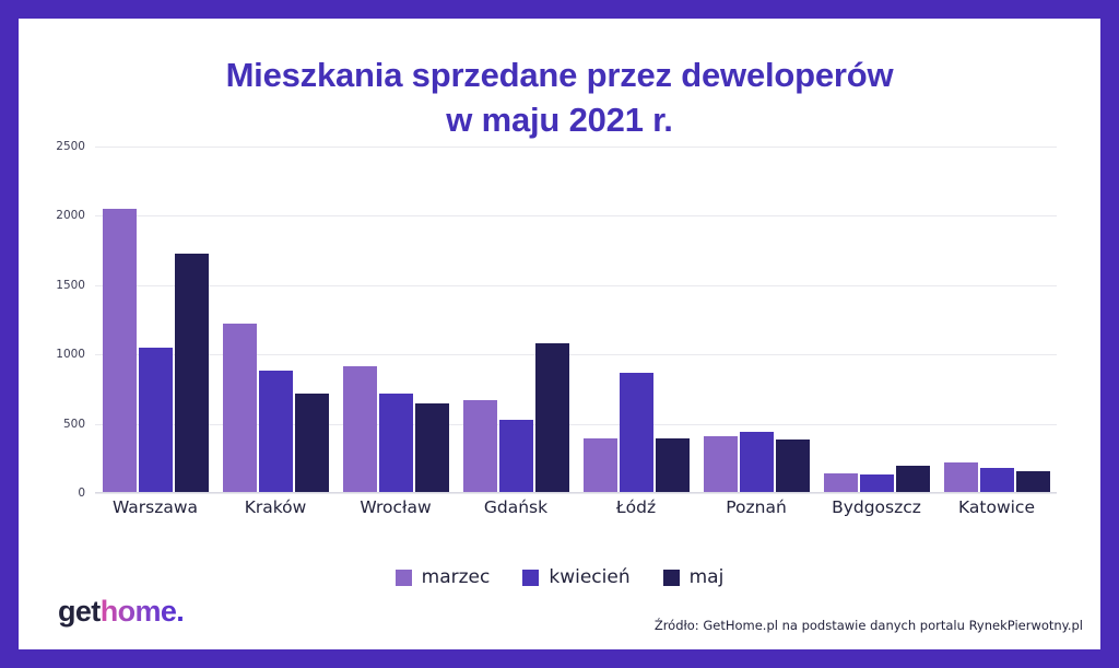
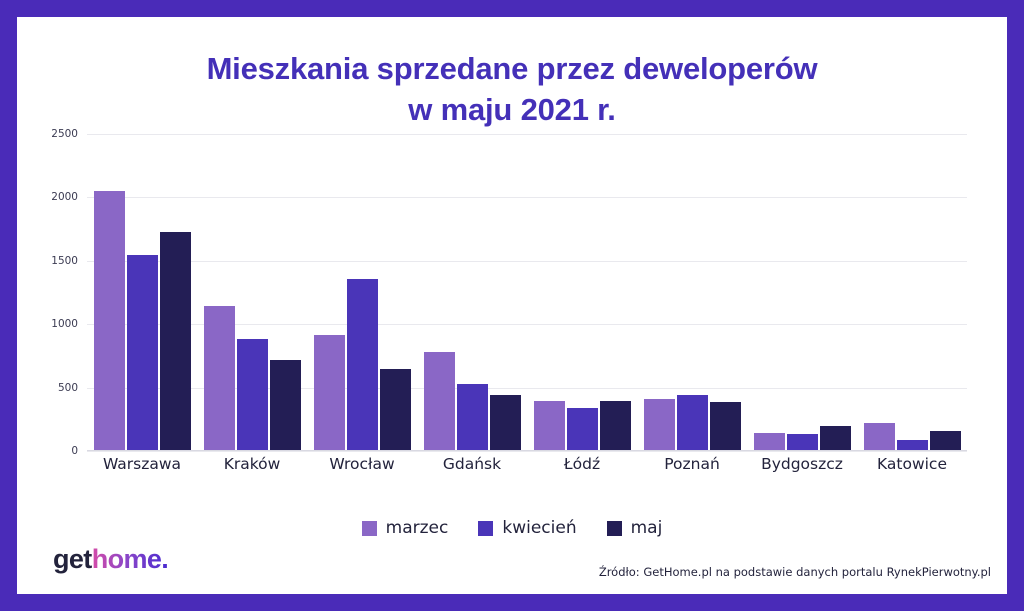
kwiecień/Warszawa: 1050 -> 1540
marzec/Kraków: 1220 -> 1140
kwiecień/Wrocław: 720 -> 1360
marzec/Gdańsk: 670 -> 780
maj/Gdańsk: 1080 -> 440
kwiecień/Łódź: 870 -> 340
kwiecień/Katowice: 180 -> 80
